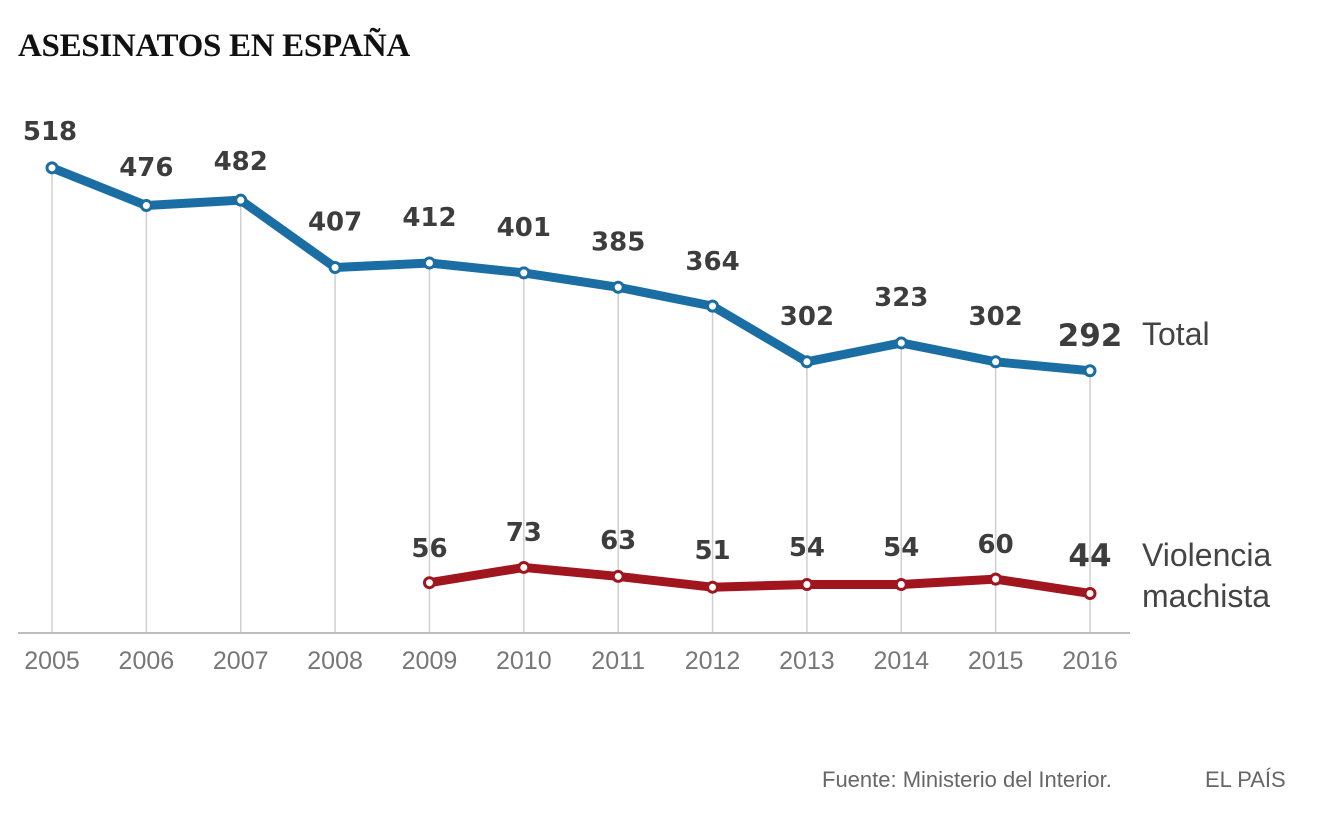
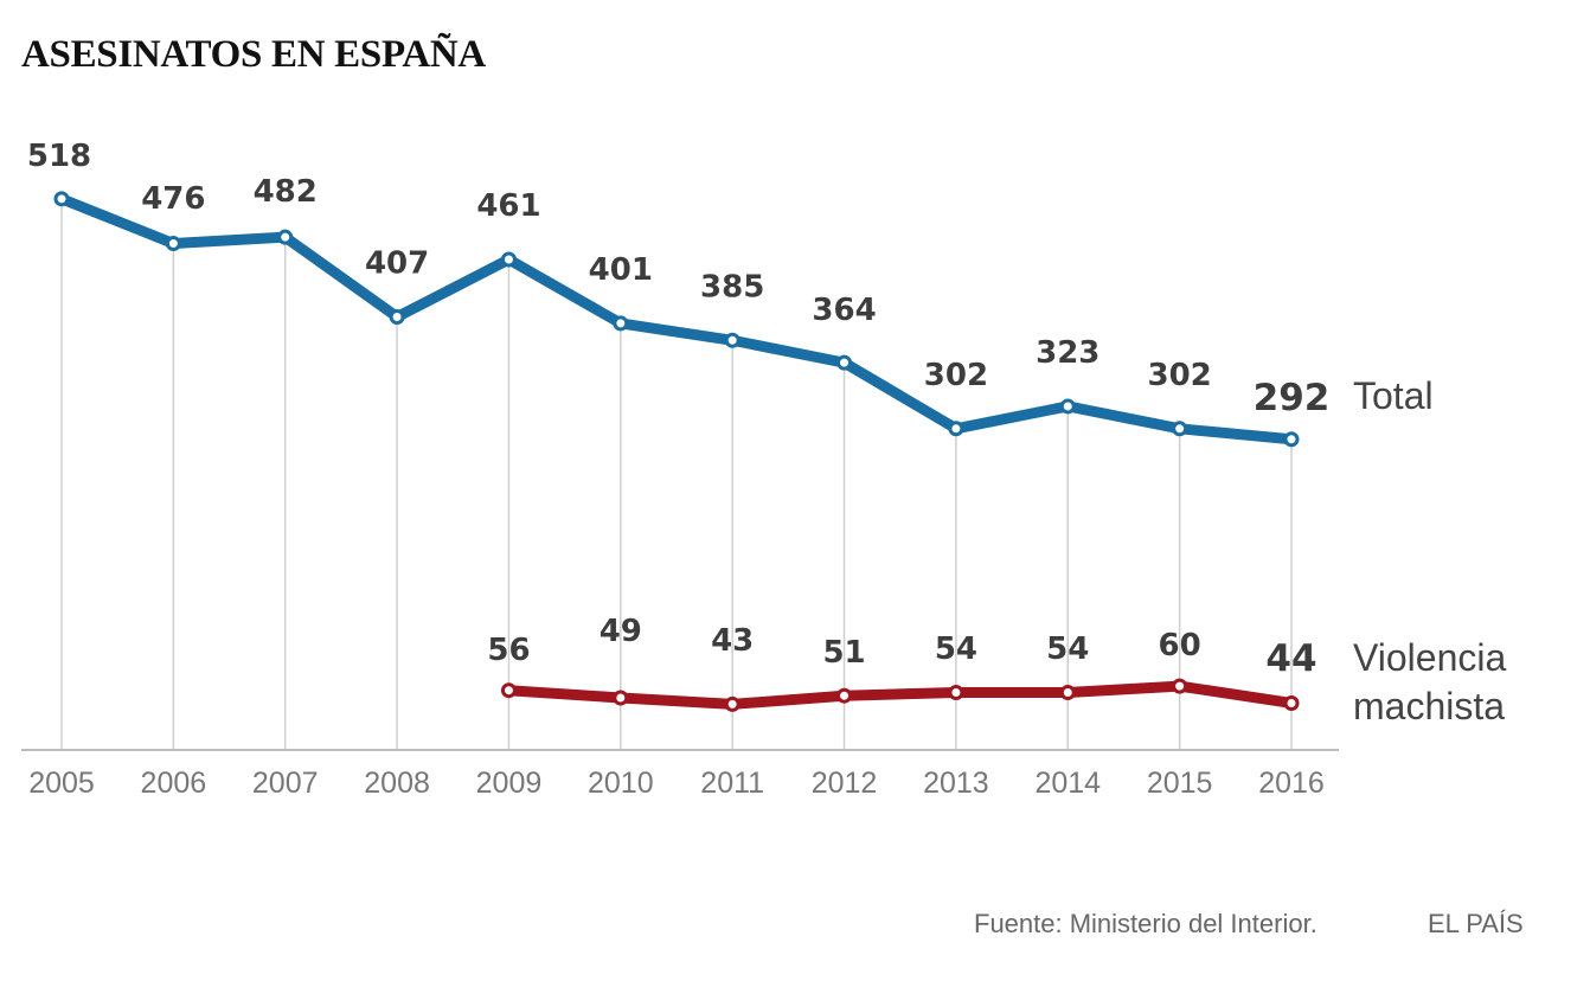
Total/2009: 412 -> 461
Violencia machista/2010: 73 -> 49
Violencia machista/2011: 63 -> 43
